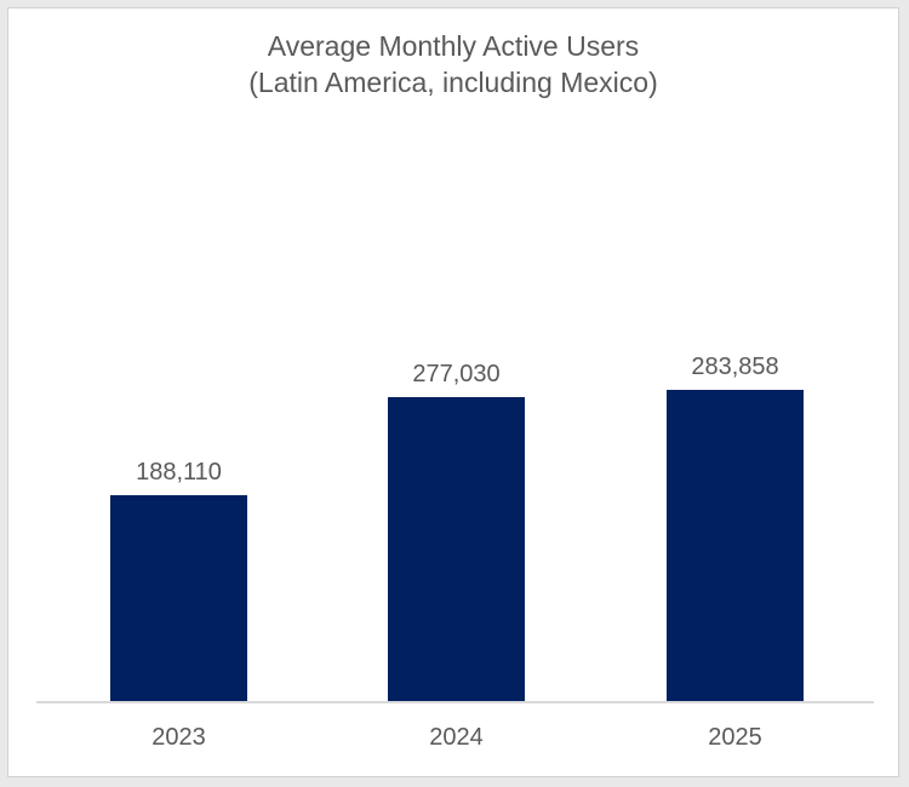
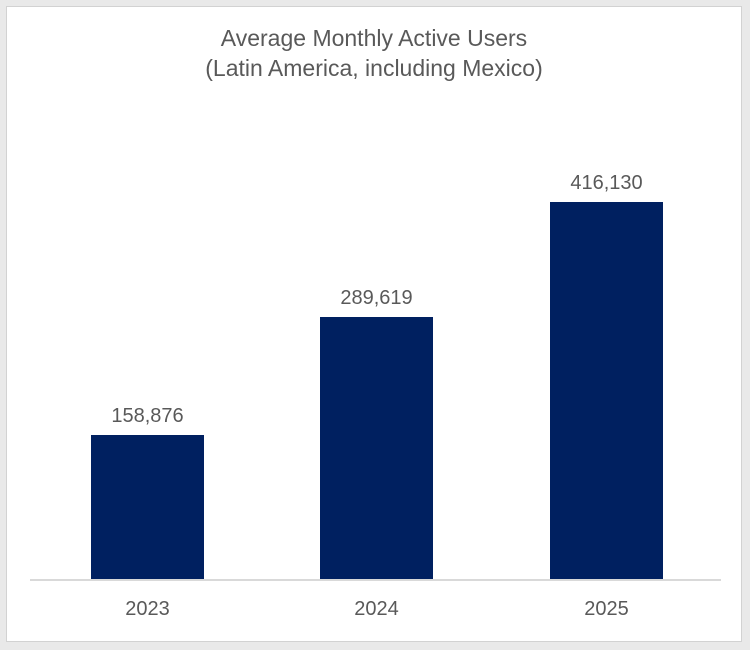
2023: 188,110 -> 158,876
2024: 277,030 -> 289,619
2025: 283,858 -> 416,130
